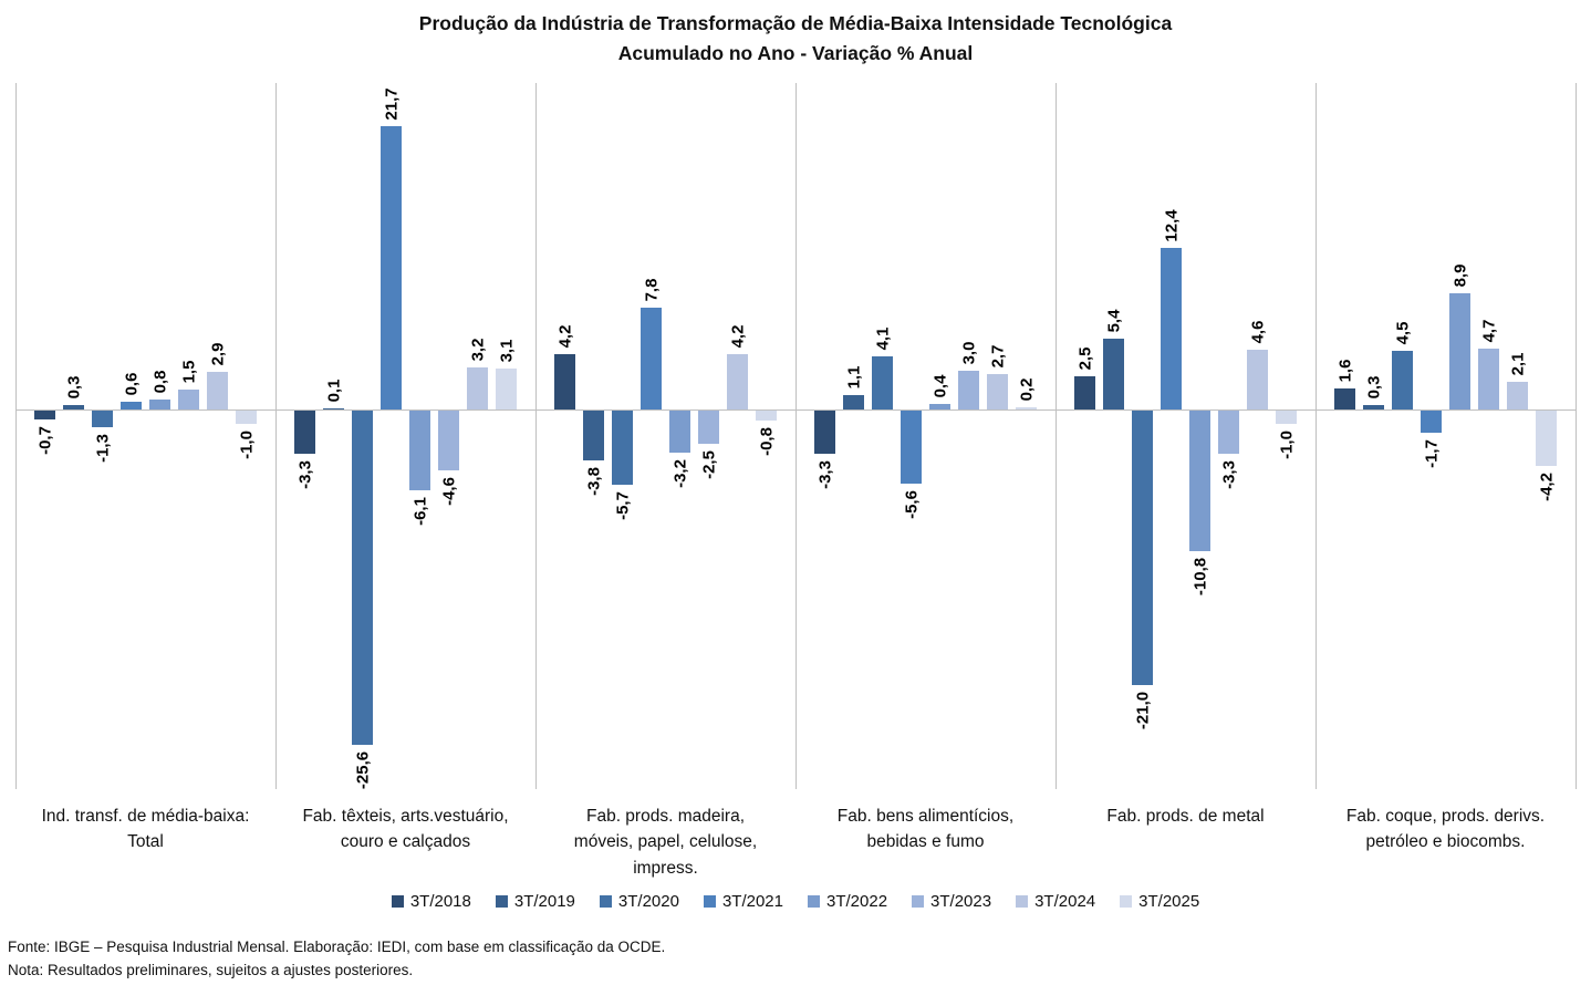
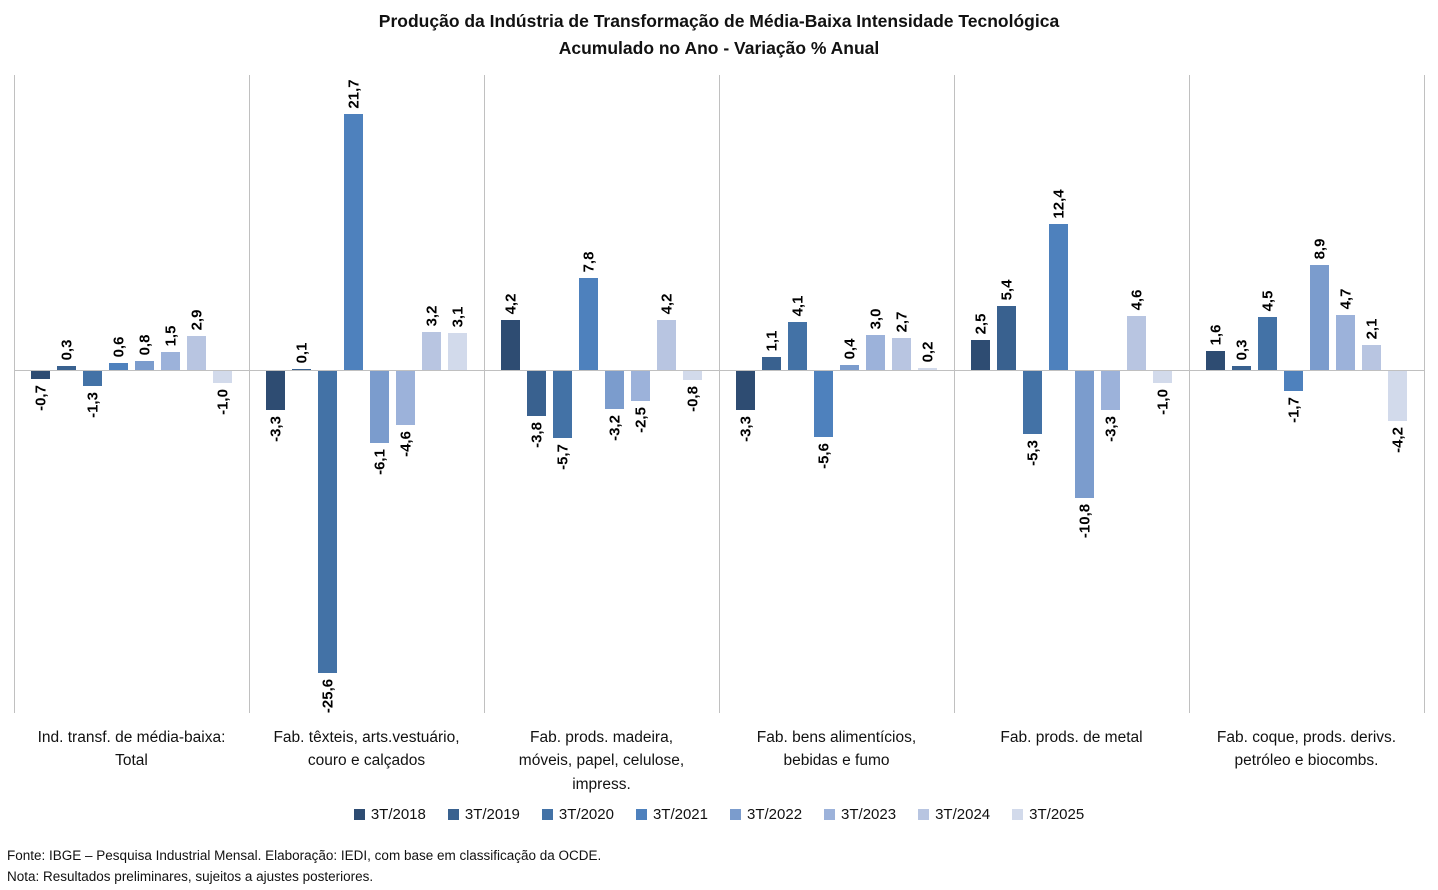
3T/2020/Fab. prods. de metal: -21,0 -> -5,3
